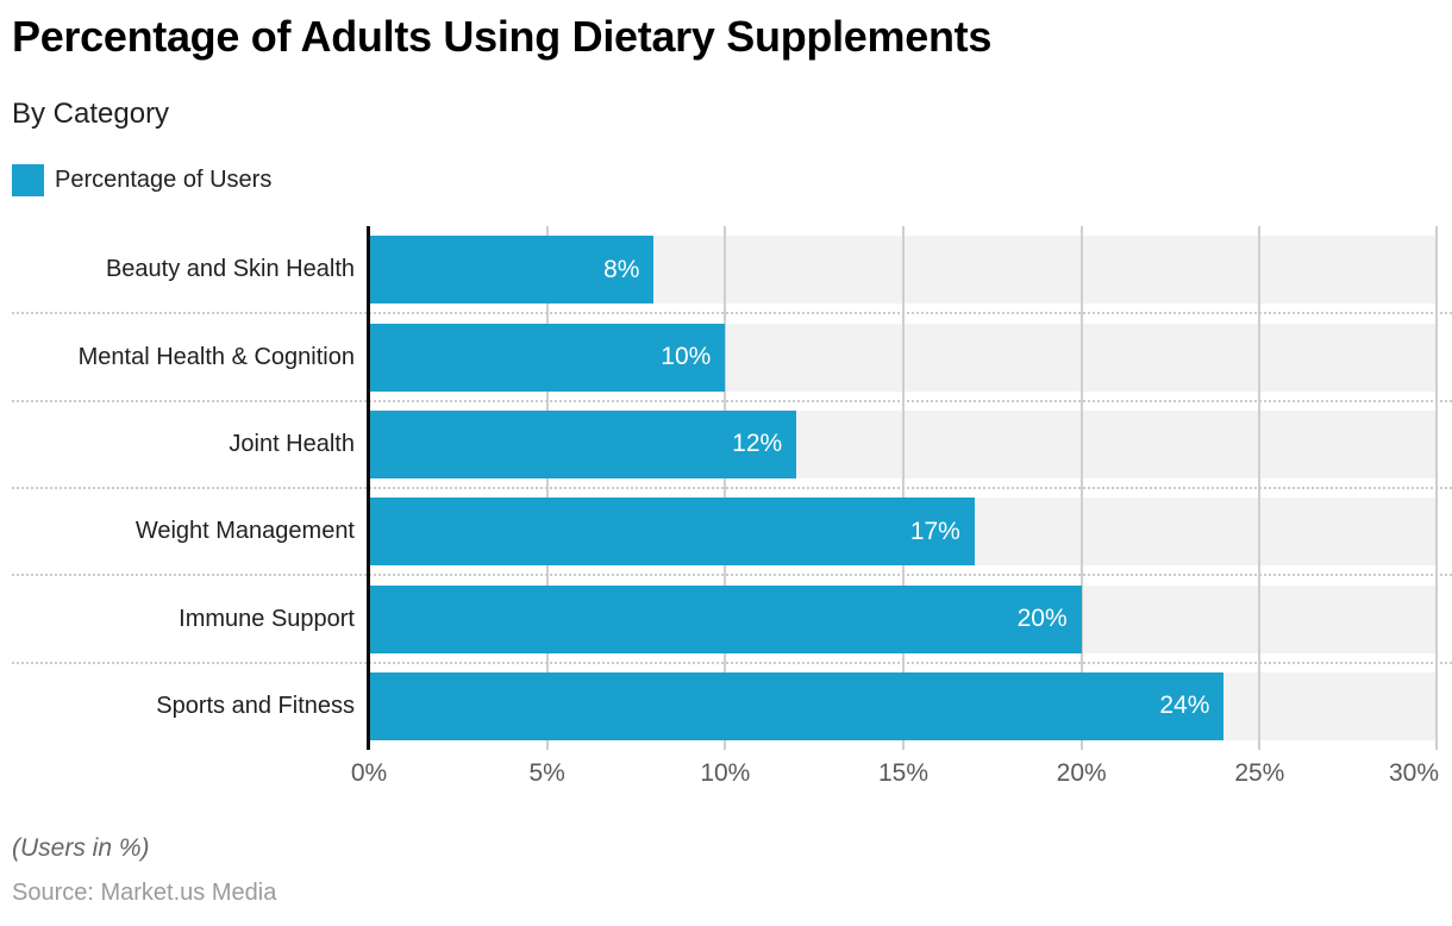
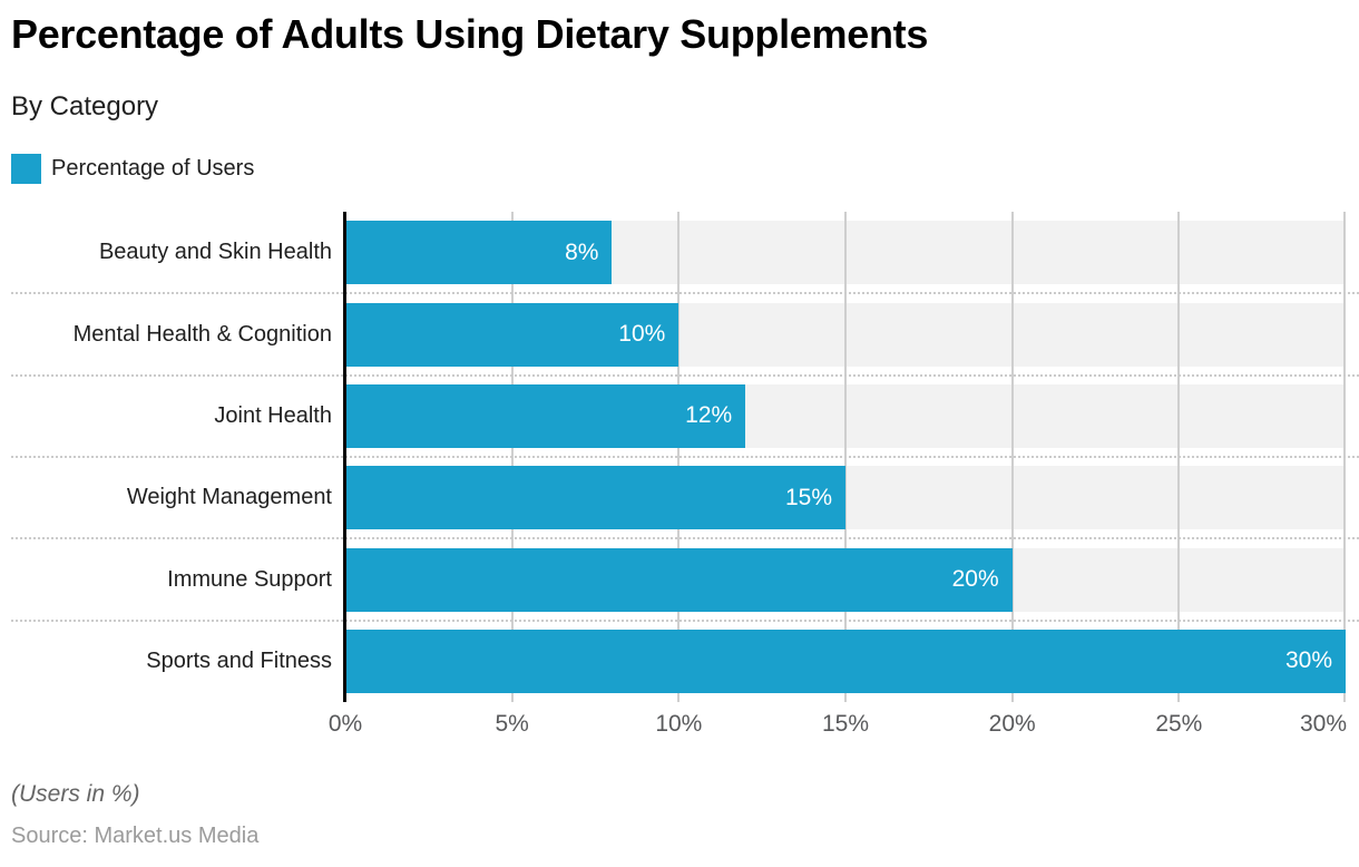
Weight Management: 17% -> 15%
Sports and Fitness: 24% -> 30%
